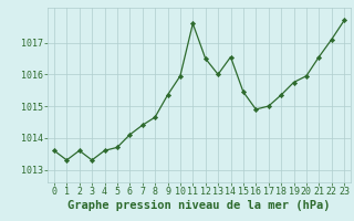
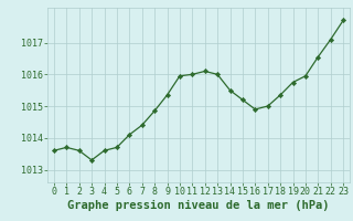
1: 1013.30 -> 1013.70
8: 1014.65 -> 1014.85
11: 1017.60 -> 1016.00
12: 1016.50 -> 1016.10
14: 1016.55 -> 1015.50
15: 1015.45 -> 1015.20
